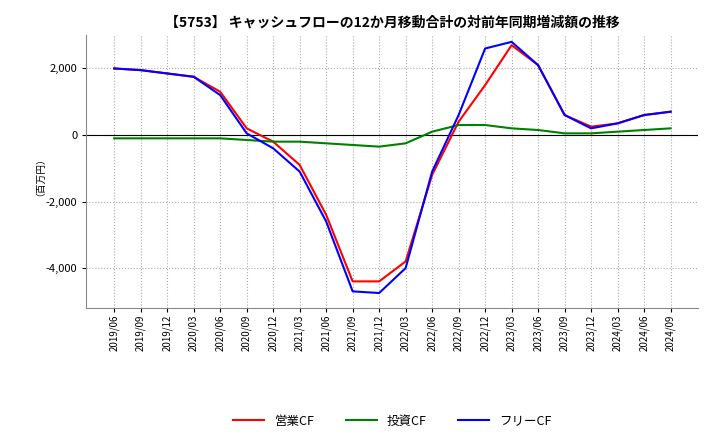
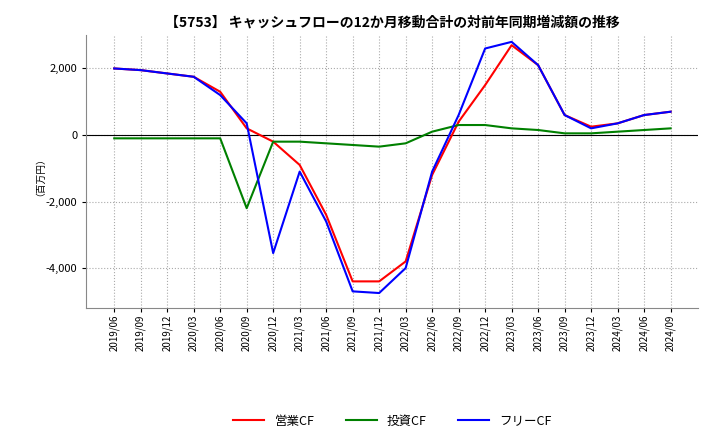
投資CF/2020/09: -150 -> -2,200
フリーCF/2020/09: 50 -> 350
フリーCF/2020/12: -400 -> -3,550
